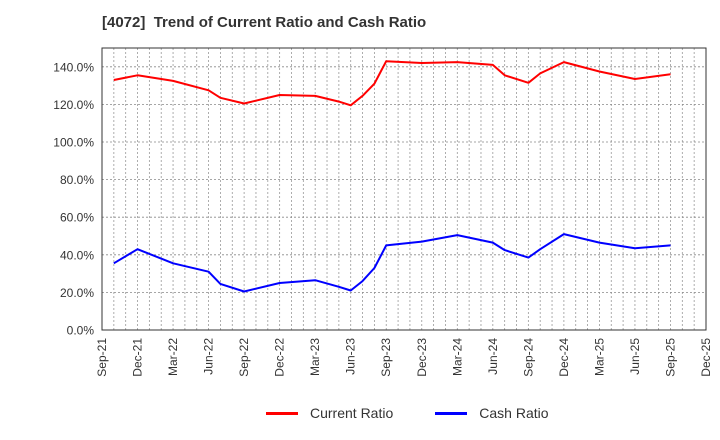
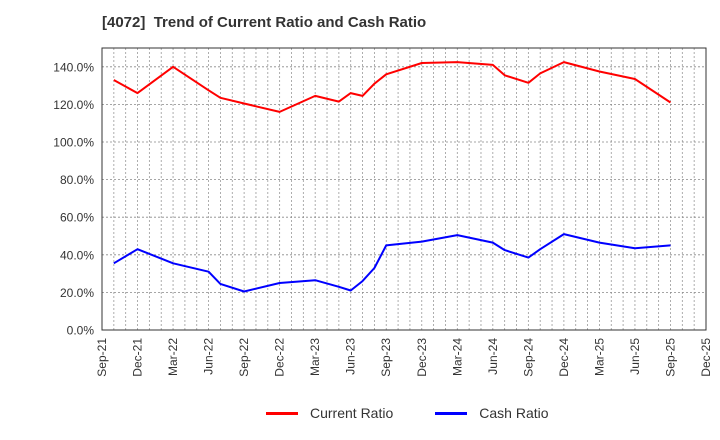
Current Ratio/Dec-21: 136% -> 126%
Current Ratio/Mar-22: 132% -> 140%
Current Ratio/Dec-22: 125% -> 116%
Current Ratio/Jun-23: 120% -> 126%
Current Ratio/Sep-23: 143% -> 136%
Current Ratio/Sep-25: 136% -> 121%
